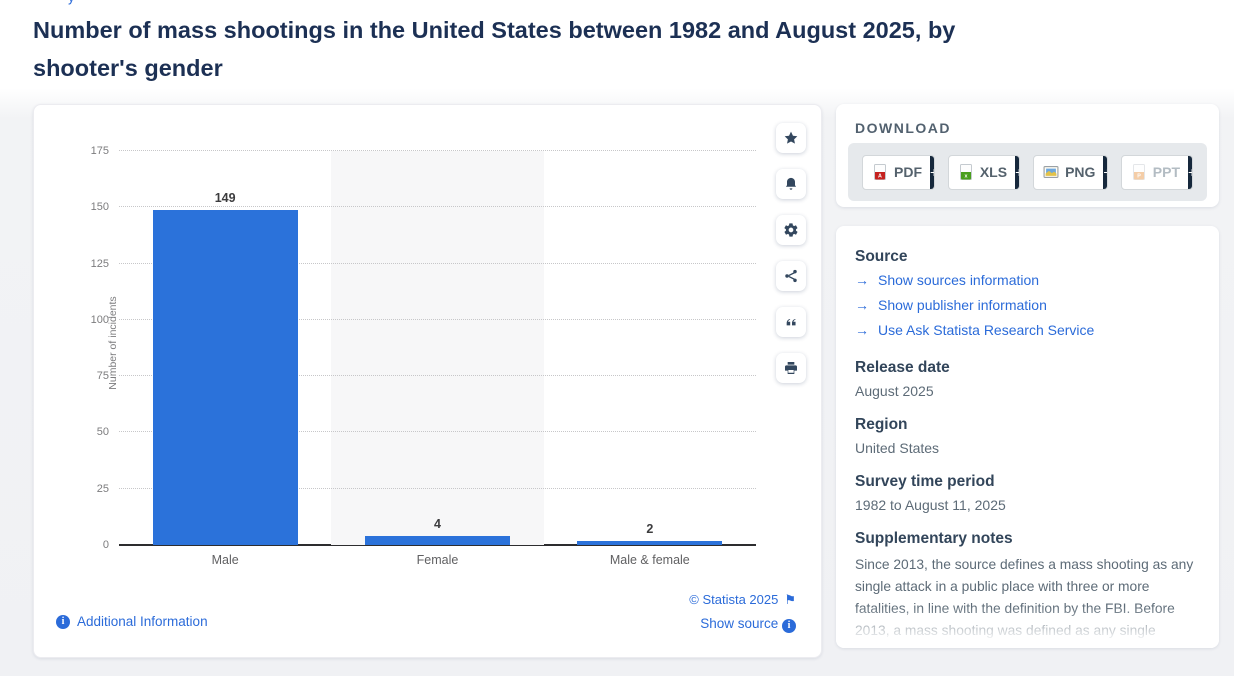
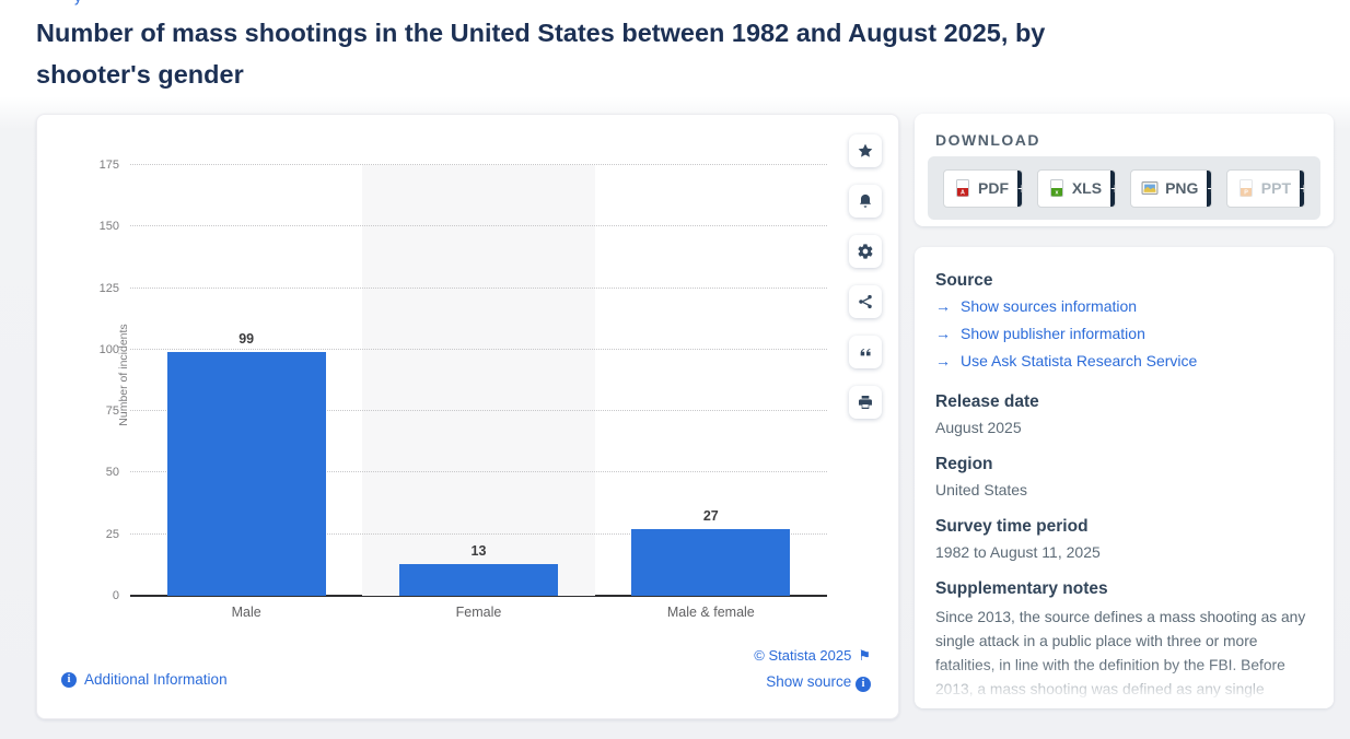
Male: 149 -> 99
Female: 4 -> 13
Male & female: 2 -> 27
